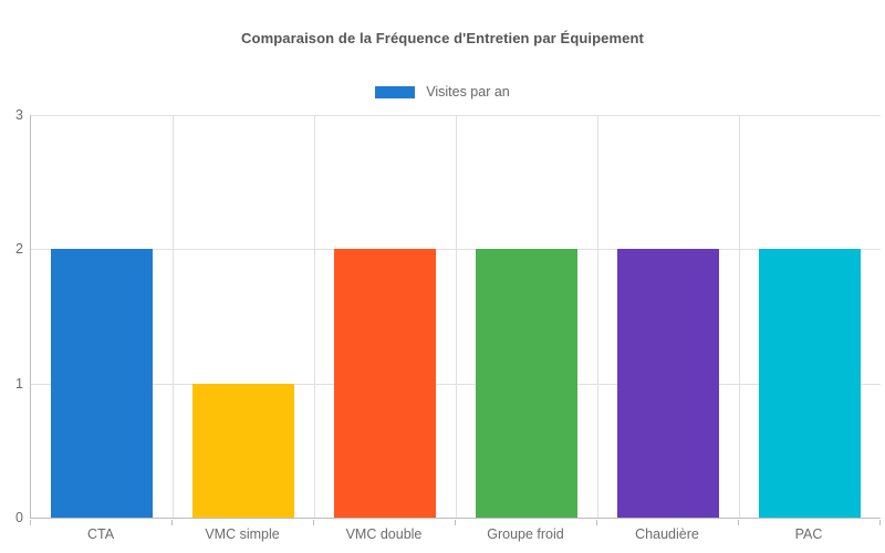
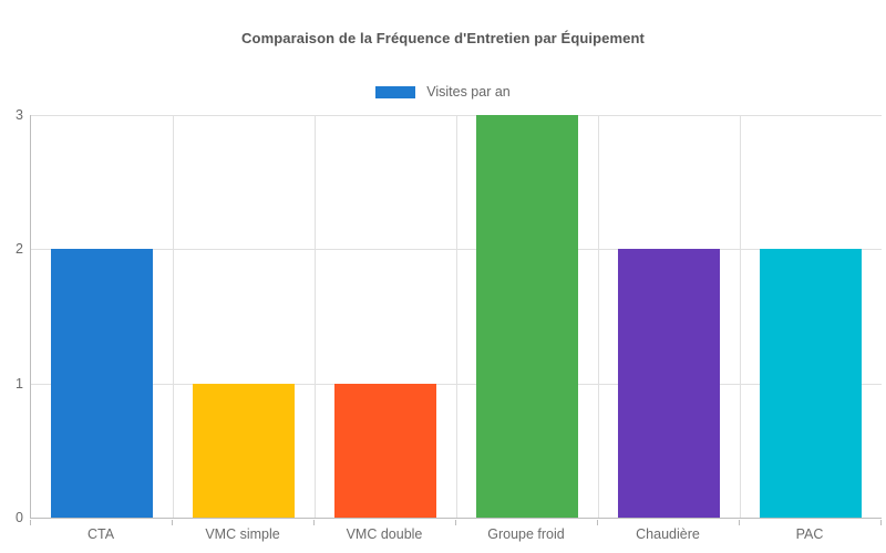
VMC double: 2 -> 1
Groupe froid: 2 -> 3
